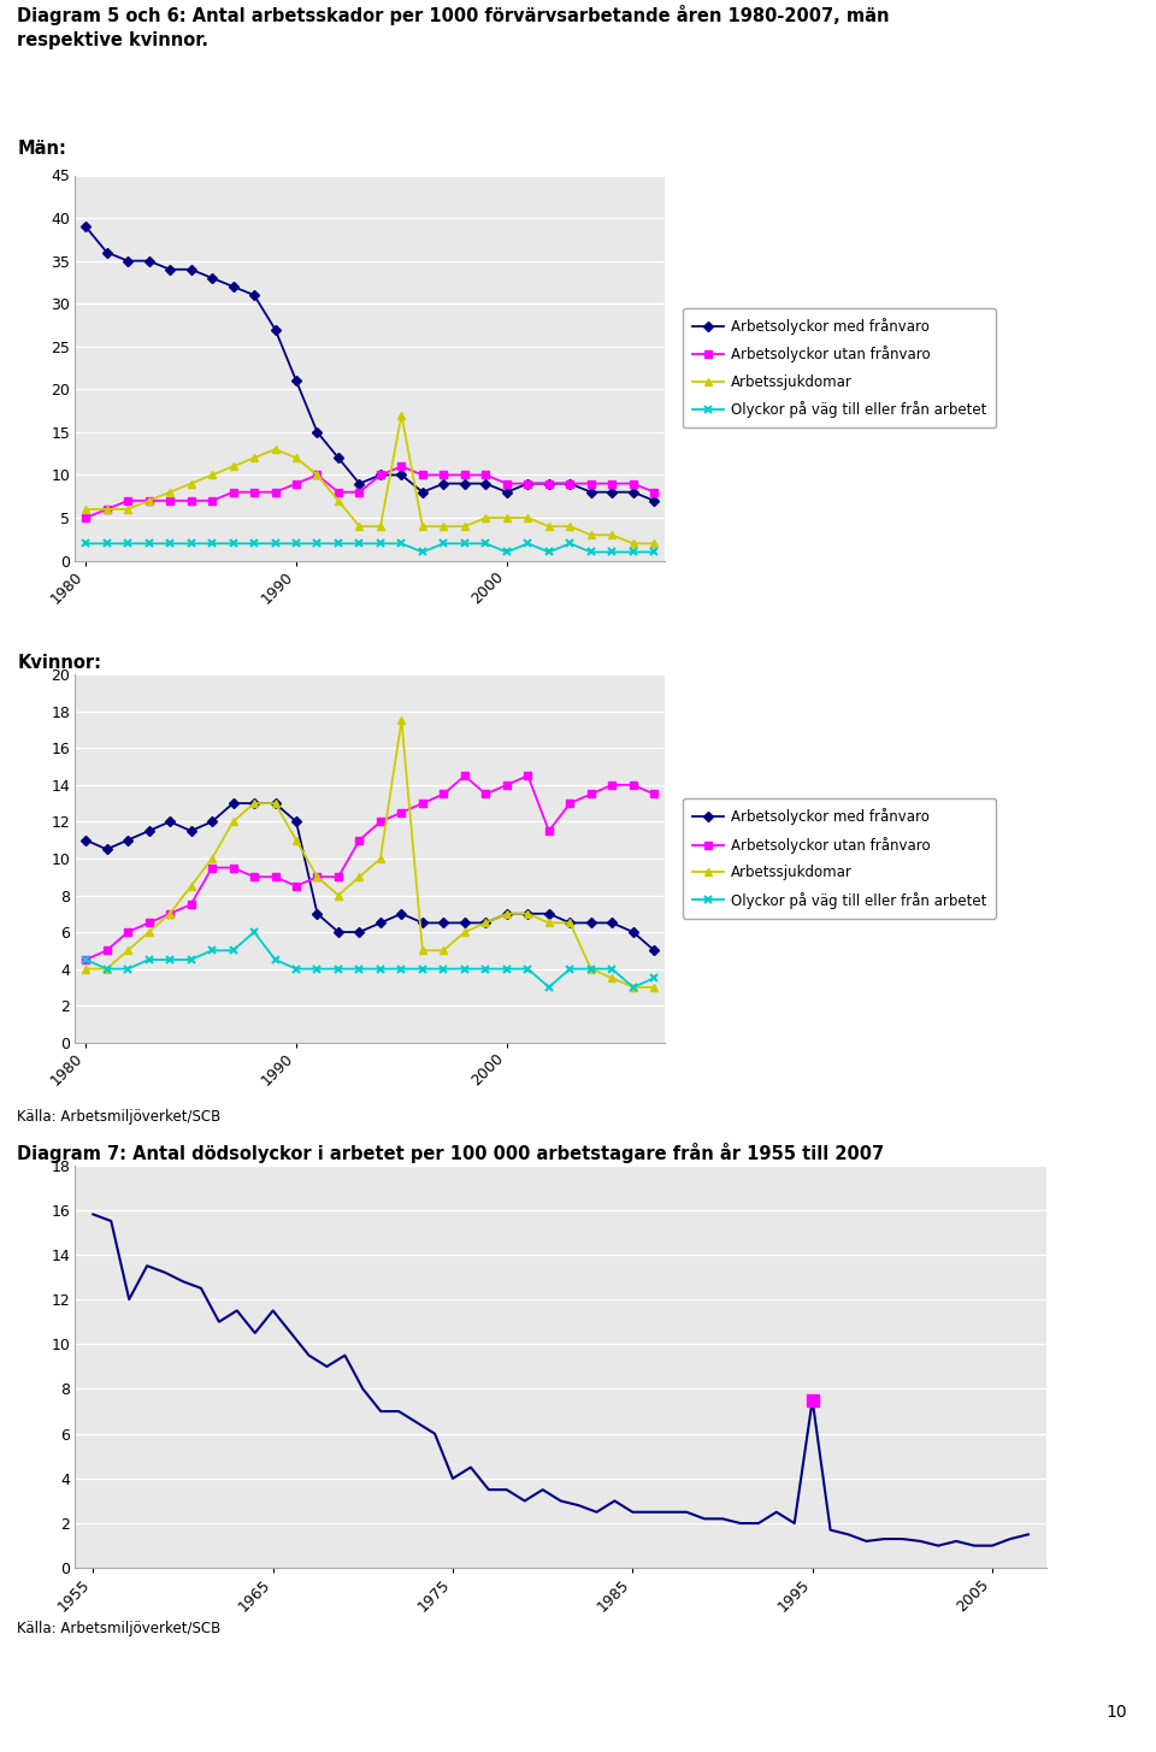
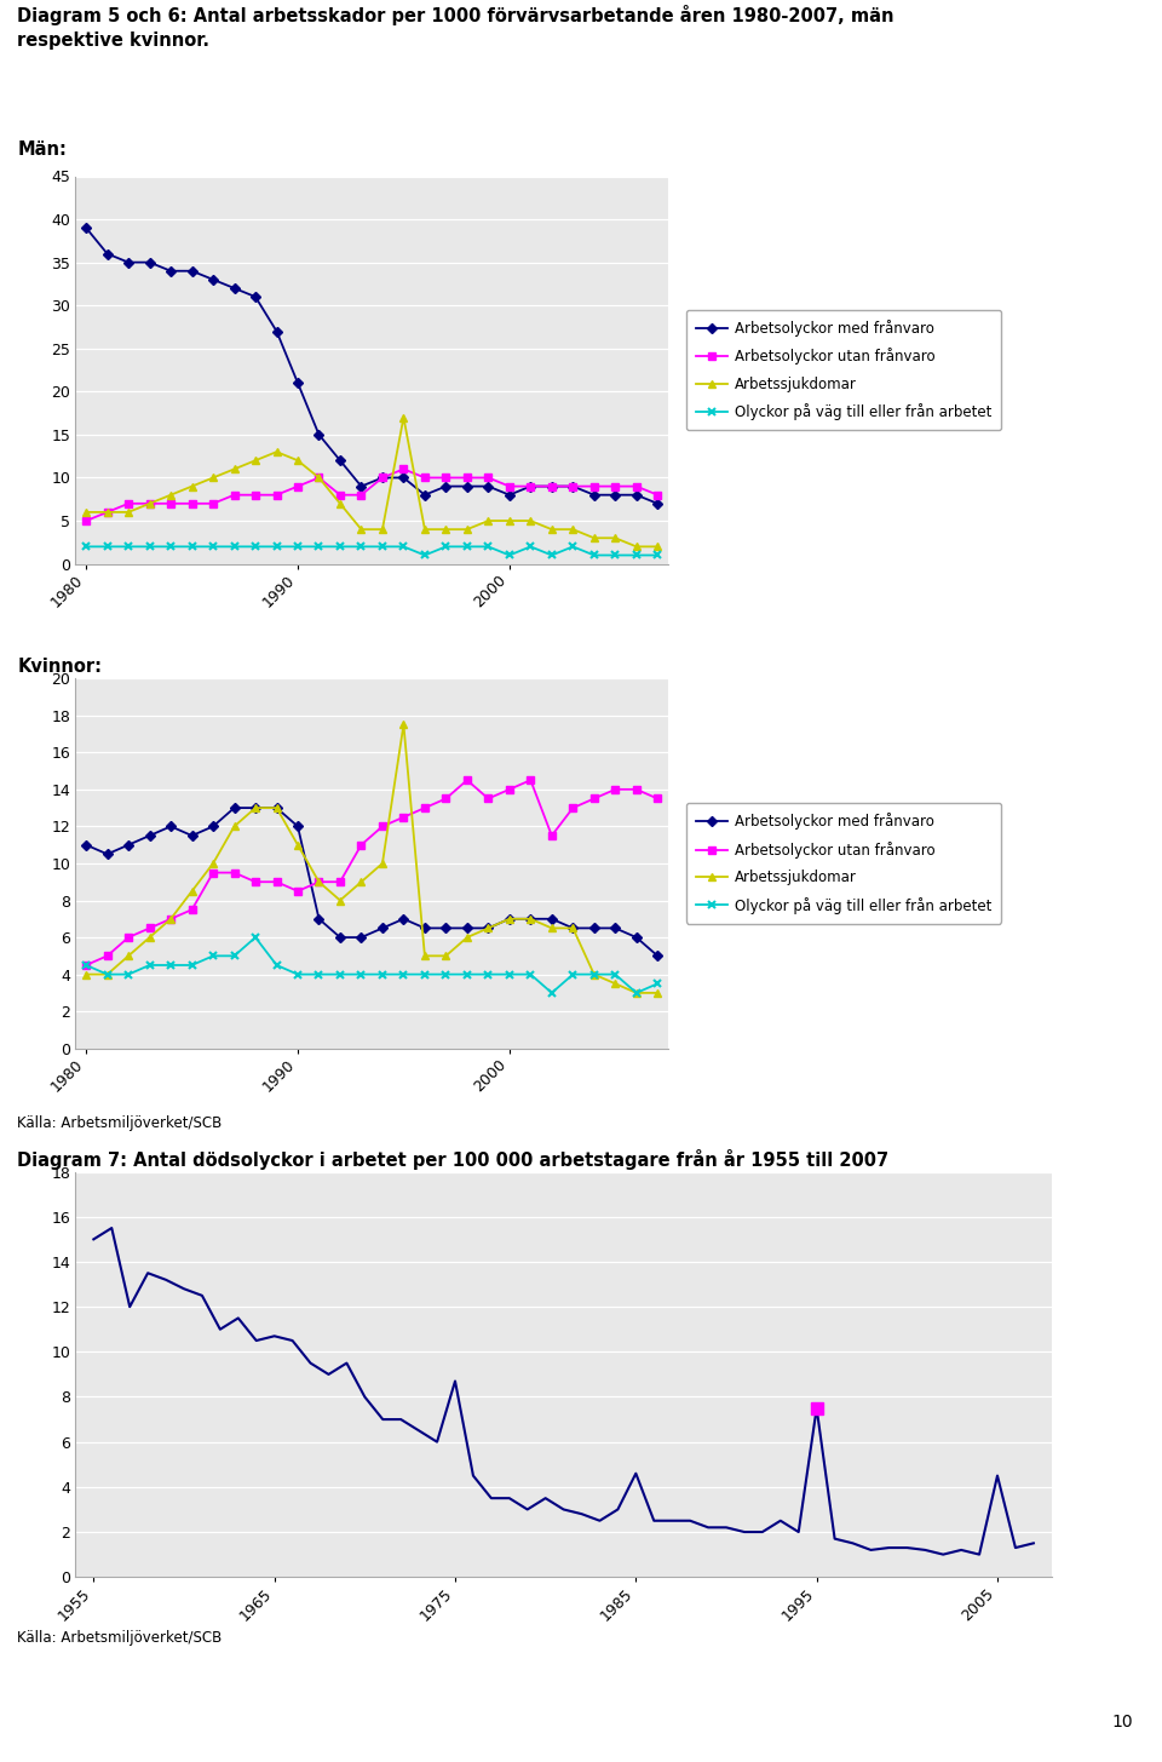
1955: 15.8 -> 15.0
1965: 11.5 -> 10.7
1975: 4.0 -> 8.7
1985: 2.5 -> 4.6
2005: 1.0 -> 4.5
